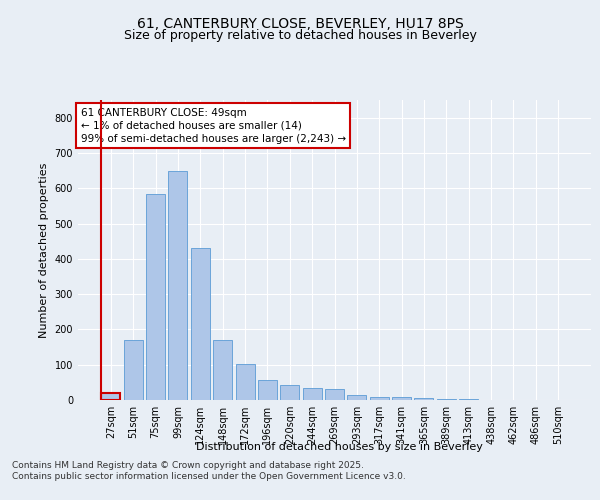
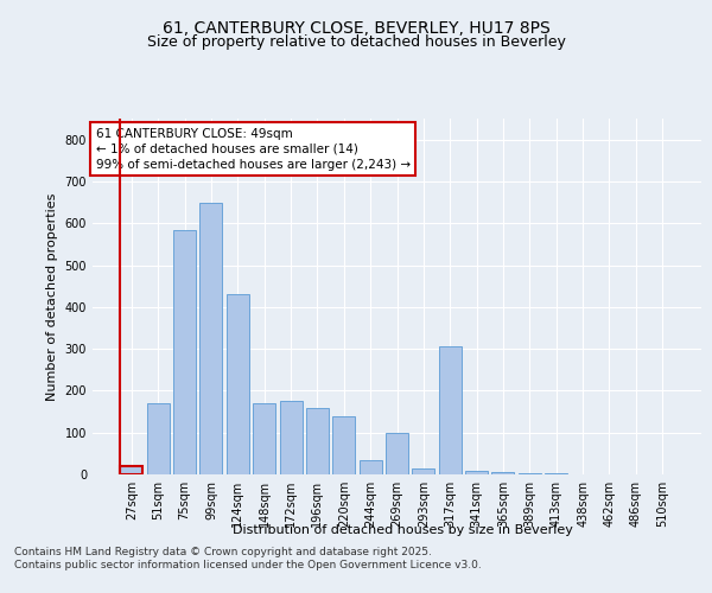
172sqm: 102 -> 175
196sqm: 57 -> 160
220sqm: 42 -> 140
269sqm: 30 -> 100
317sqm: 9 -> 305
